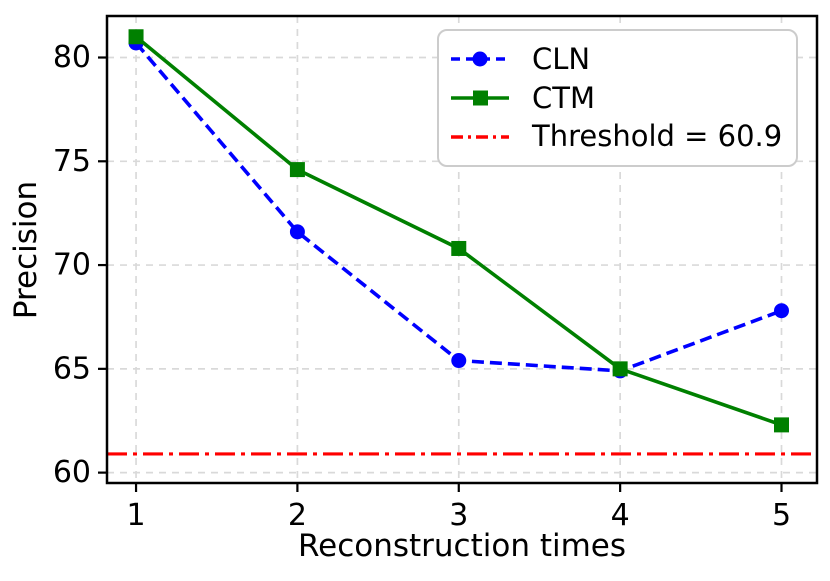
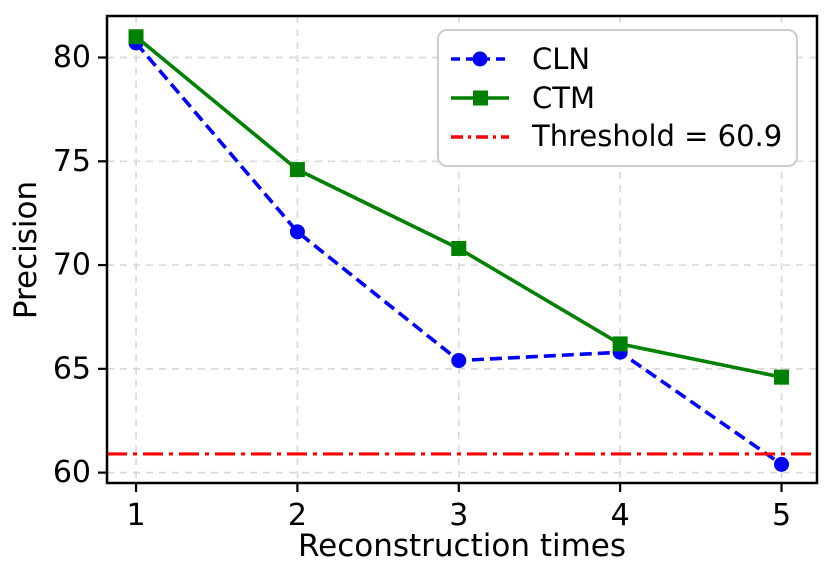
CLN/4: 64.9 -> 65.8
CTM/4: 65.0 -> 66.2
CLN/5: 67.8 -> 60.4
CTM/5: 62.3 -> 64.6
